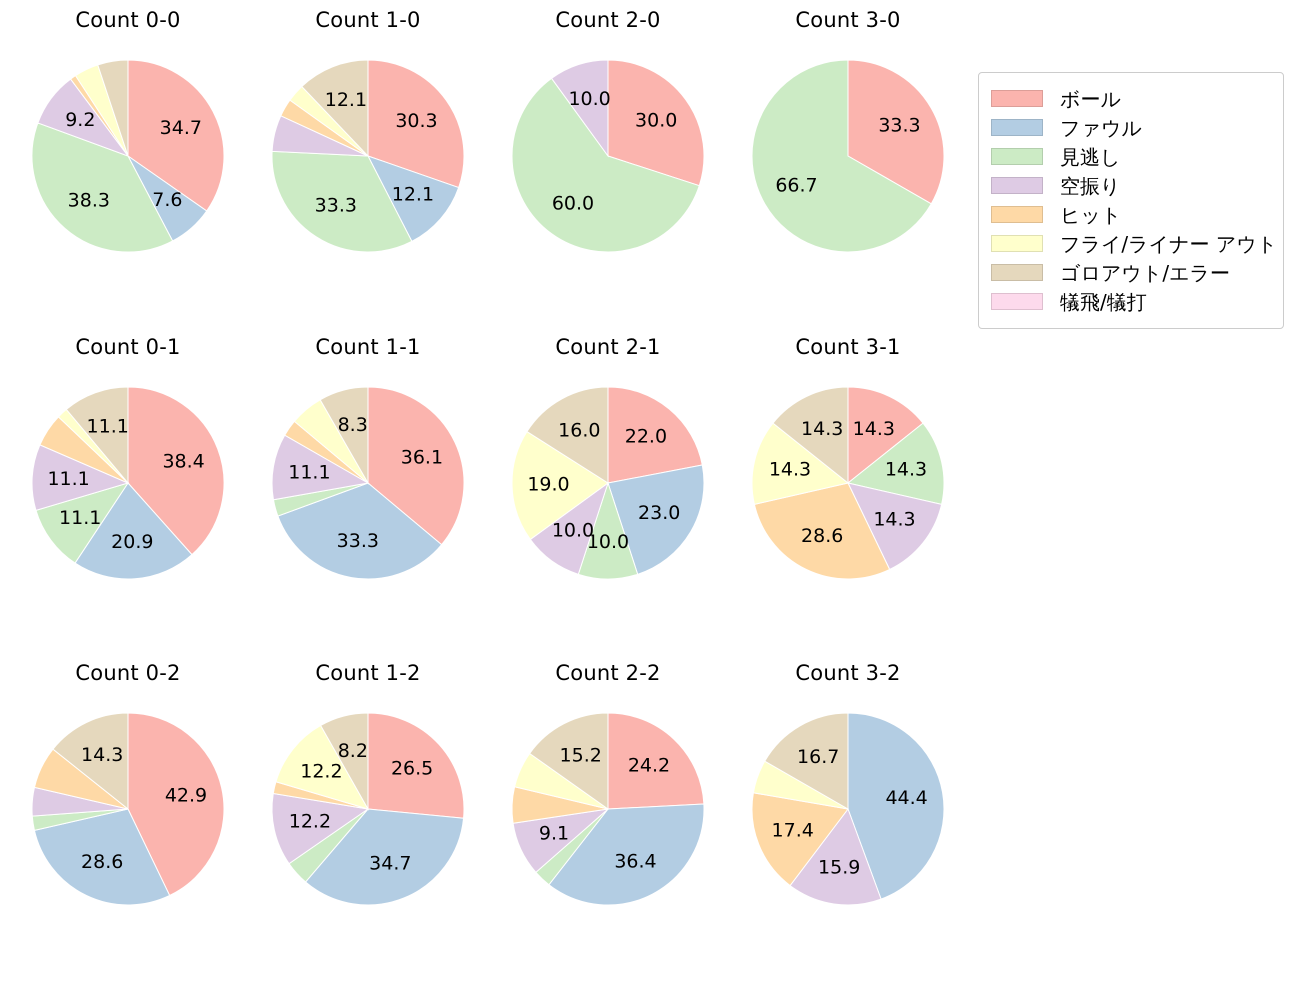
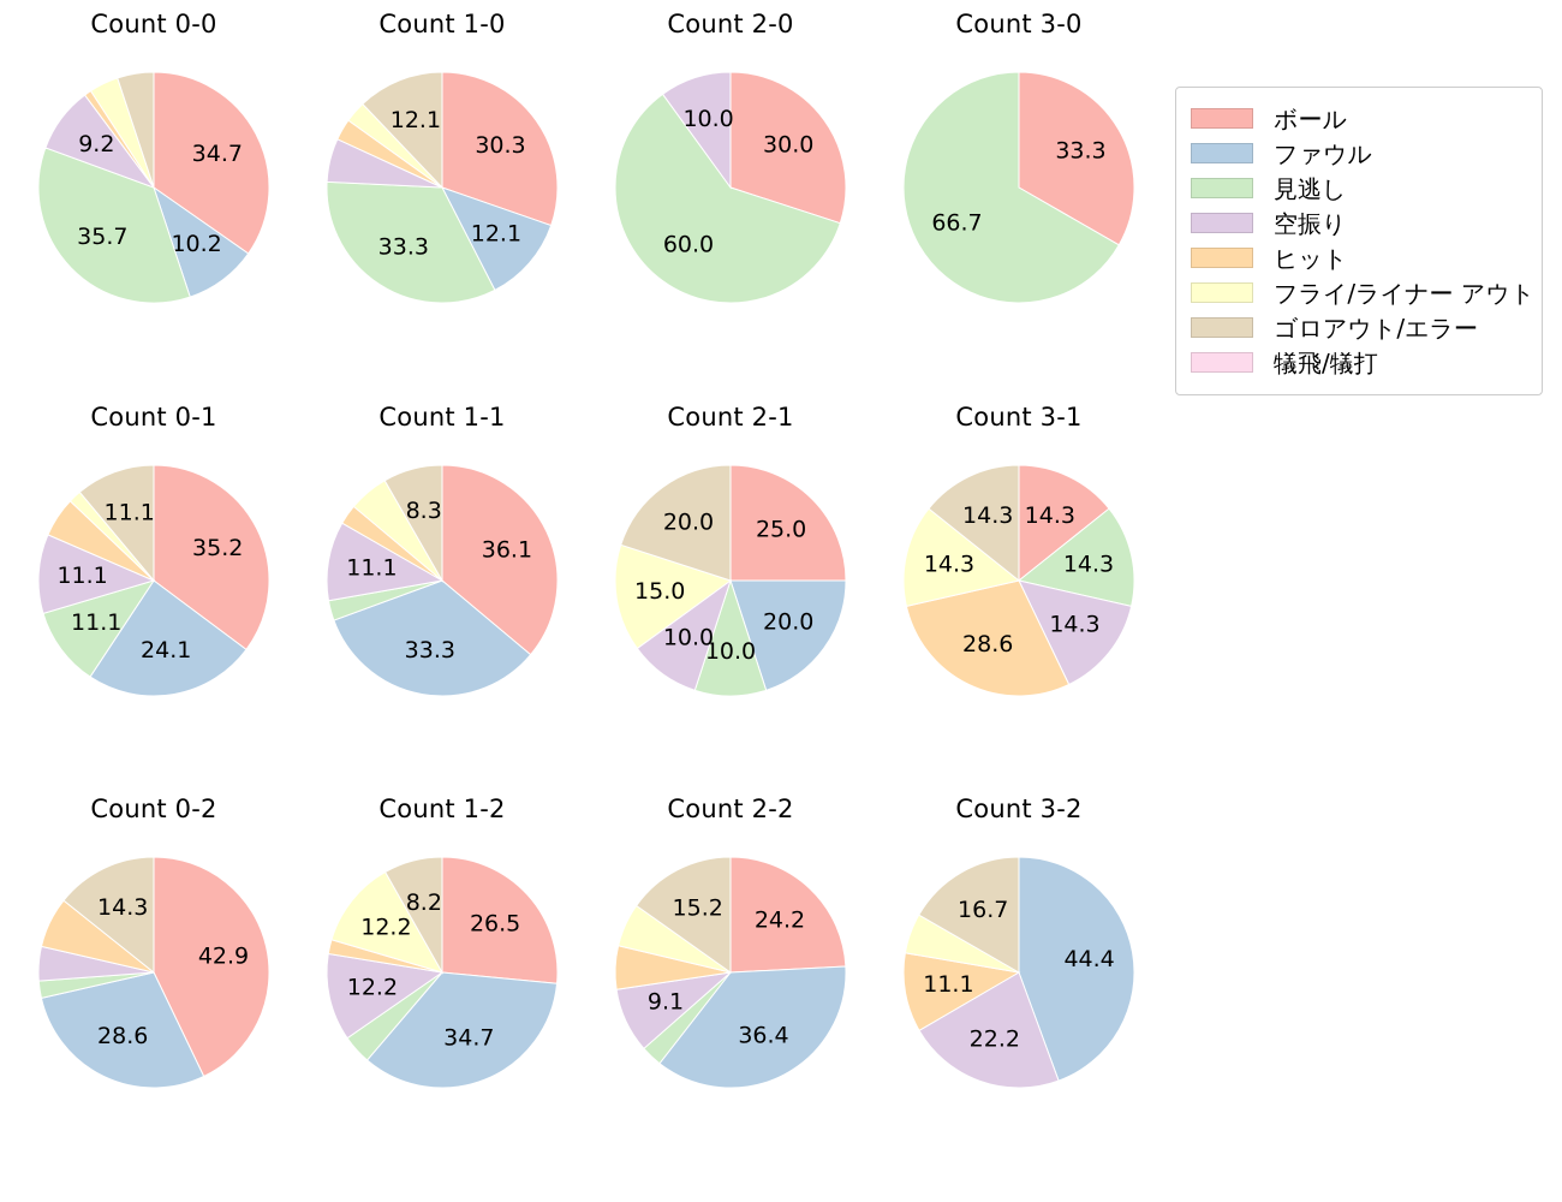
Count 0-0/ファウル: 7.6 -> 10.2
Count 0-0/見逃し: 38.3 -> 35.7
Count 0-1/ボール: 38.4 -> 35.2
Count 0-1/ファウル: 20.9 -> 24.1
Count 2-1/ボール: 22.0 -> 25.0
Count 2-1/ファウル: 23.0 -> 20.0
Count 2-1/フライ/ライナー アウト: 19.0 -> 15.0
Count 2-1/ゴロアウト/エラー: 16.0 -> 20.0
Count 3-2/空振り: 15.9 -> 22.2
Count 3-2/ヒット: 17.4 -> 11.1
